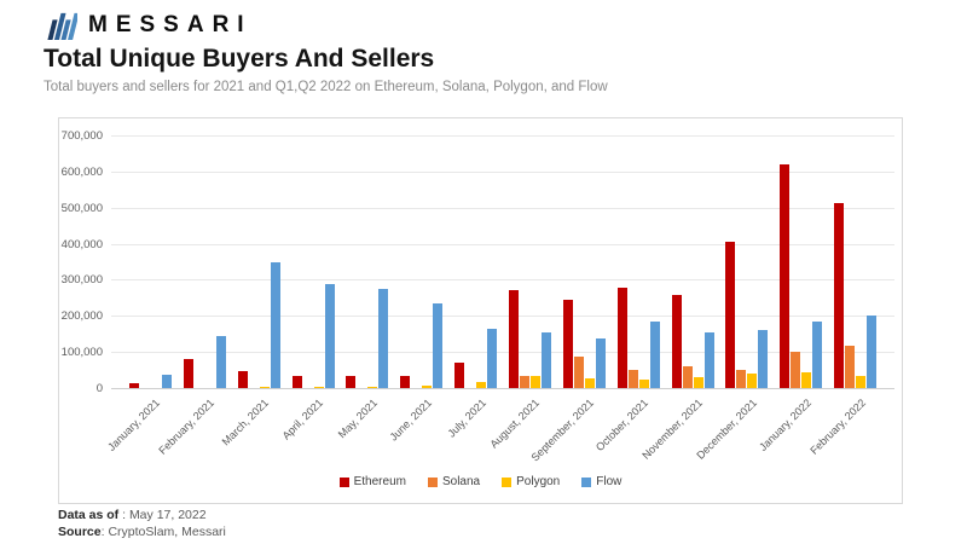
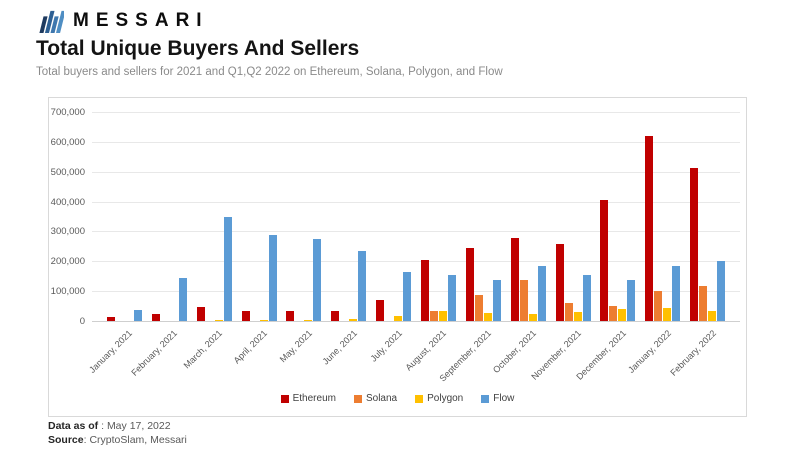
Ethereum/February, 2021: 80000 -> 20000
Ethereum/August, 2021: 270000 -> 200000
Solana/October, 2021: 50000 -> 140000
Flow/December, 2021: 160000 -> 140000
